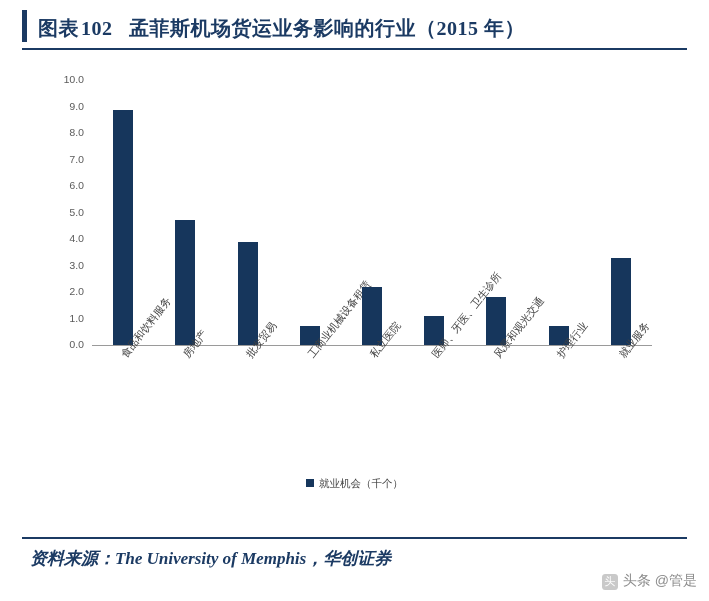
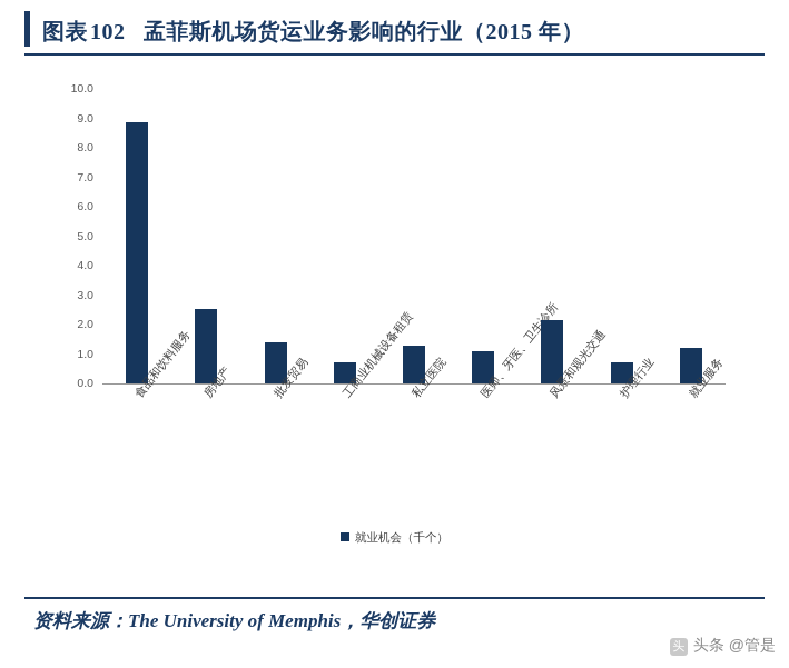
房地产: 4.7 -> 2.5
批发贸易: 3.9 -> 1.4
私立医院: 2.2 -> 1.3
风景和观光交通: 1.8 -> 2.1
就业服务: 3.3 -> 1.2
